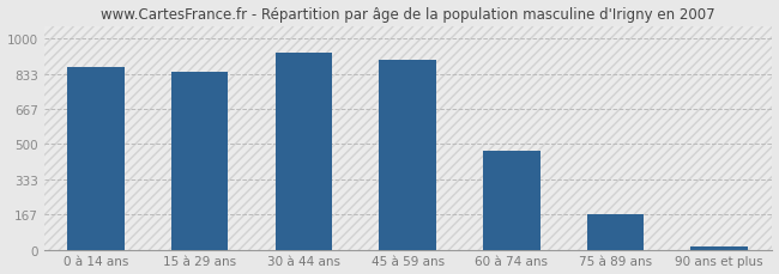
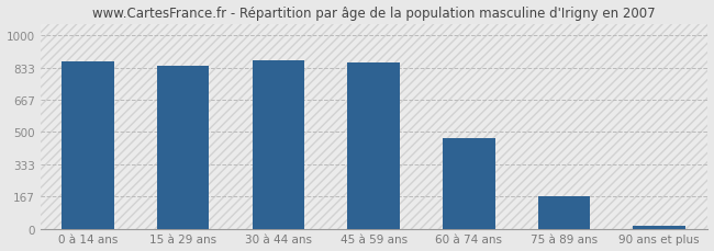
30 à 44 ans: 930 -> 870
45 à 59 ans: 900 -> 860
